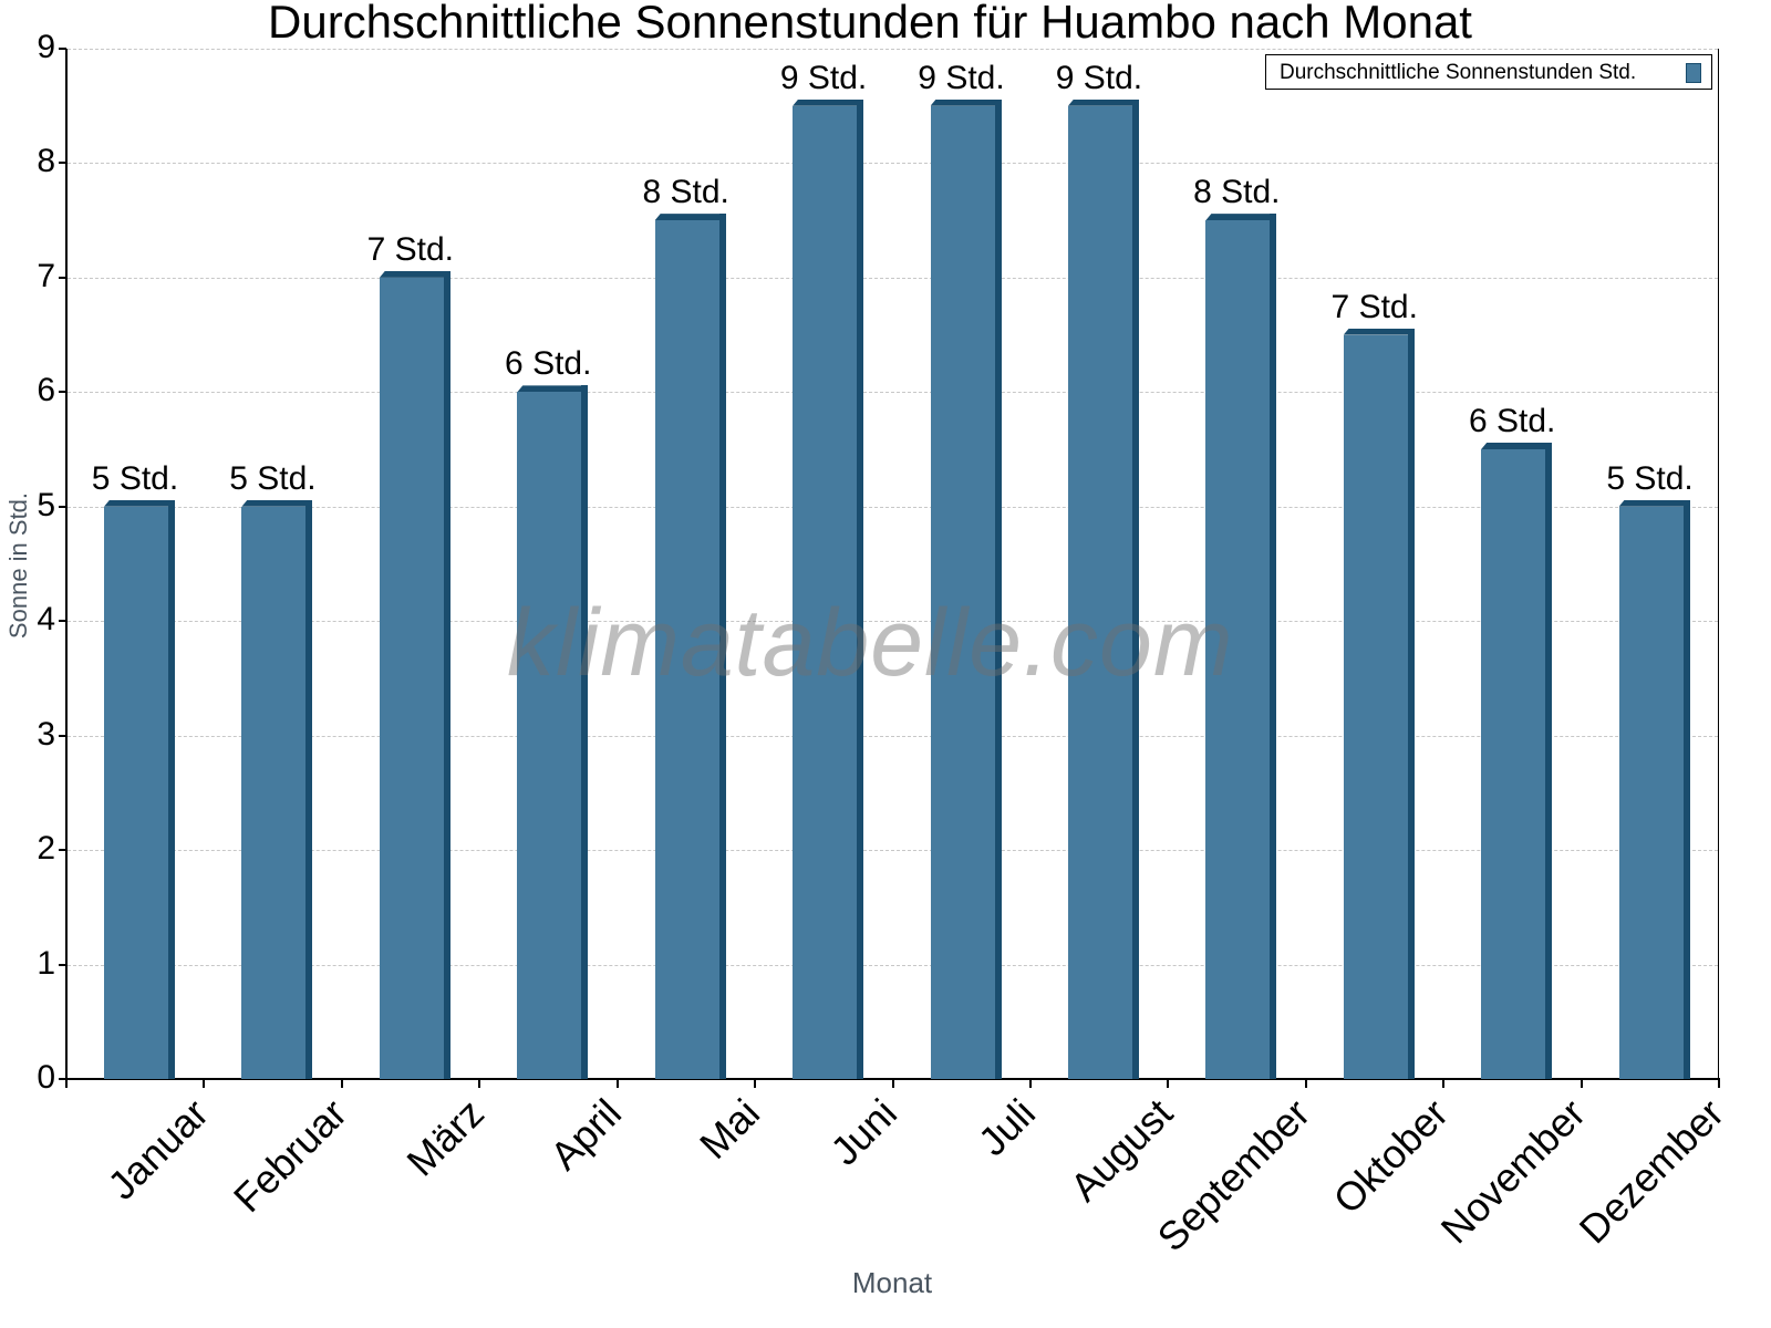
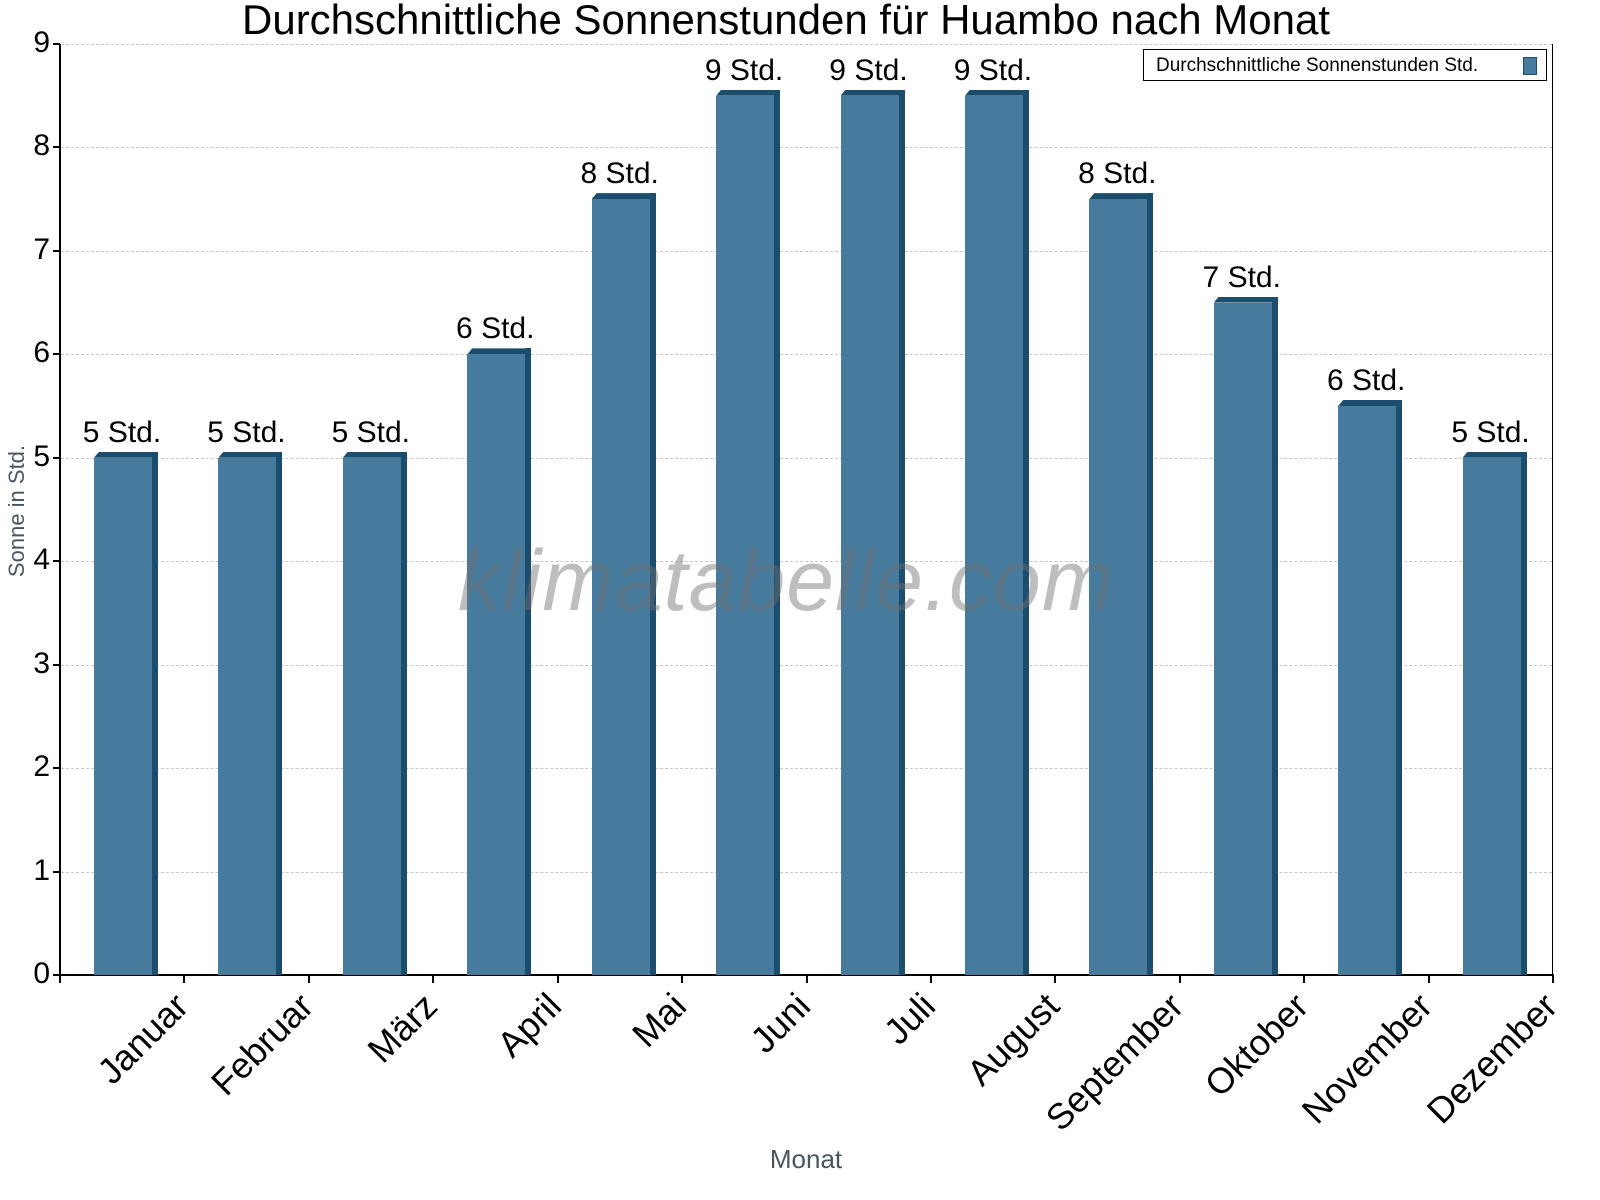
März: 7 -> 5
